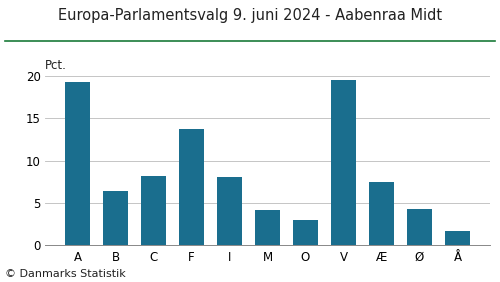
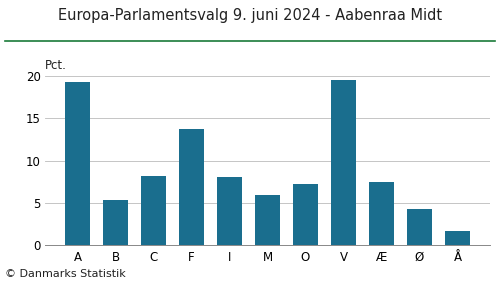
B: 6.4 -> 5.4
M: 4.2 -> 5.9
O: 3.0 -> 7.3
